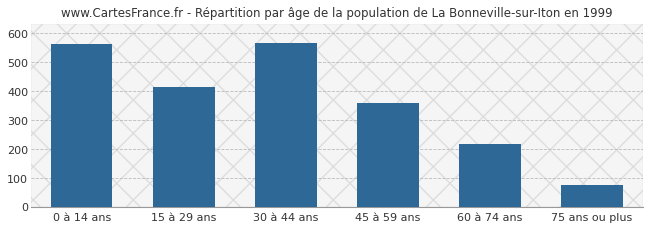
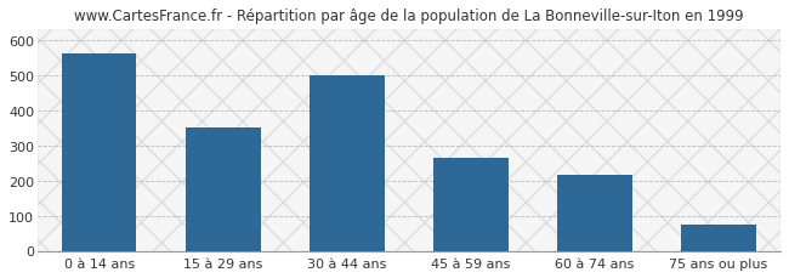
15 à 29 ans: 413 -> 350
30 à 44 ans: 566 -> 500
45 à 59 ans: 359 -> 265
